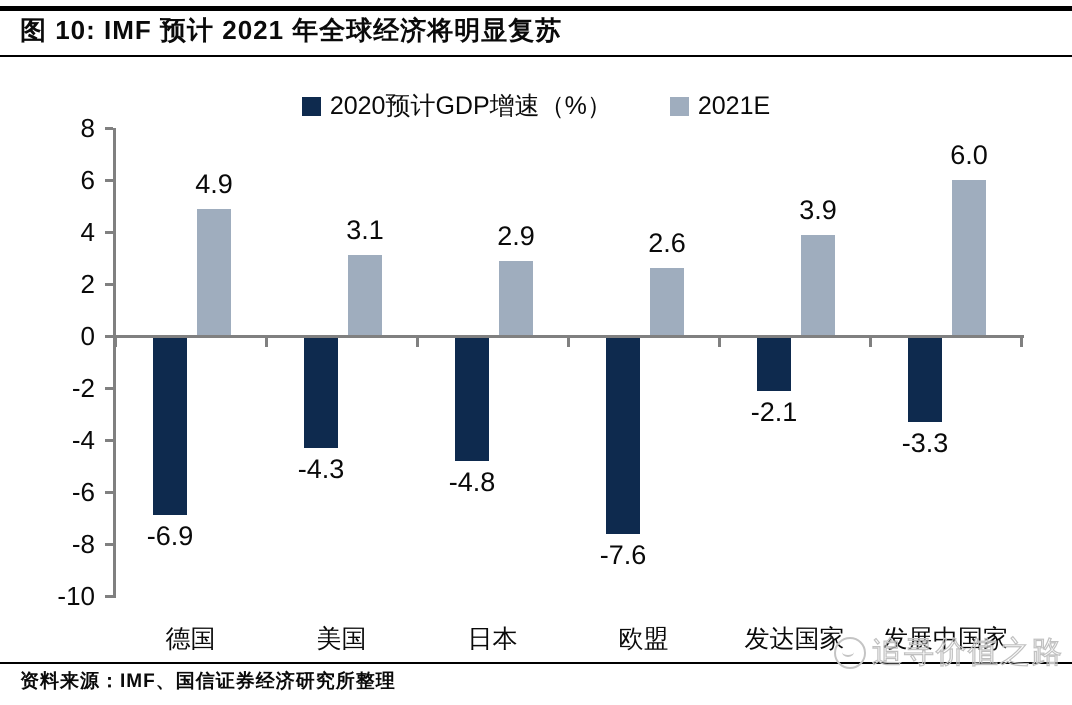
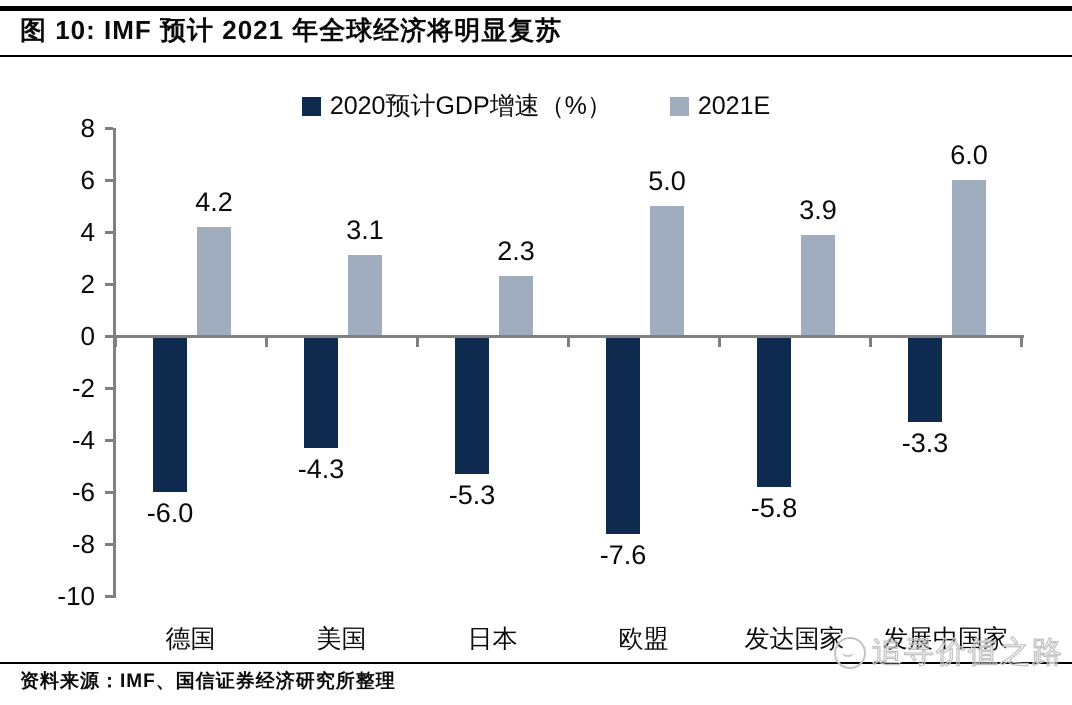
2020预计GDP增速（%）/德国: -6.9 -> -6.0
2021E/德国: 4.9 -> 4.2
2020预计GDP增速（%）/日本: -4.8 -> -5.3
2021E/日本: 2.9 -> 2.3
2021E/欧盟: 2.6 -> 5.0
2020预计GDP增速（%）/发达国家: -2.1 -> -5.8
